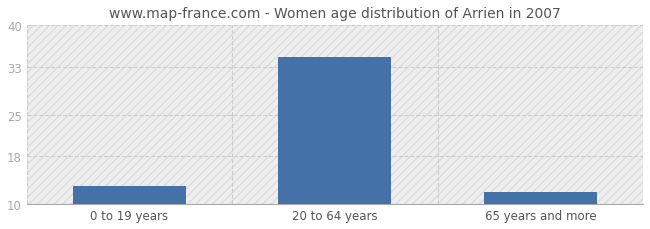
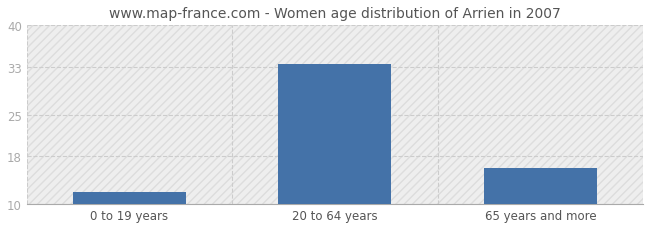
0 to 19 years: 13.0 -> 12.0
20 to 64 years: 34.6 -> 33.5
65 years and more: 12.0 -> 16.0
